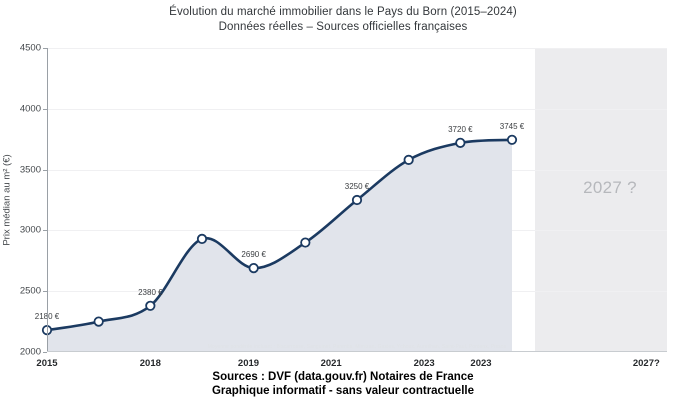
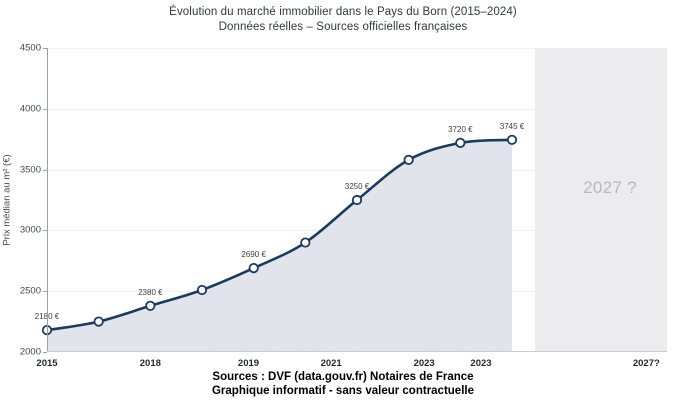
2018: 2930 -> 2510
